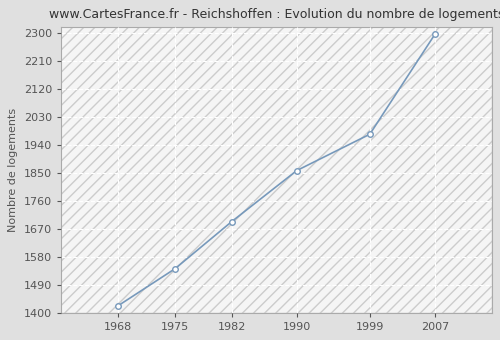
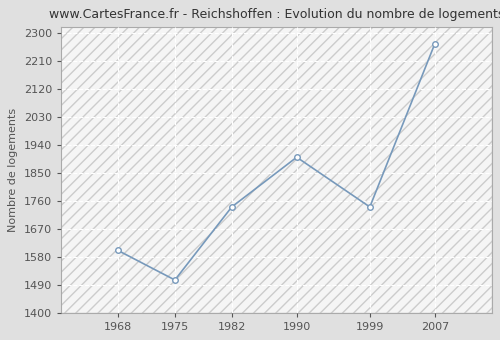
1968: 1422 -> 1600
1975: 1541 -> 1505
1982: 1693 -> 1740
1990: 1857 -> 1900
1999: 1974 -> 1740
2007: 2295 -> 2265
